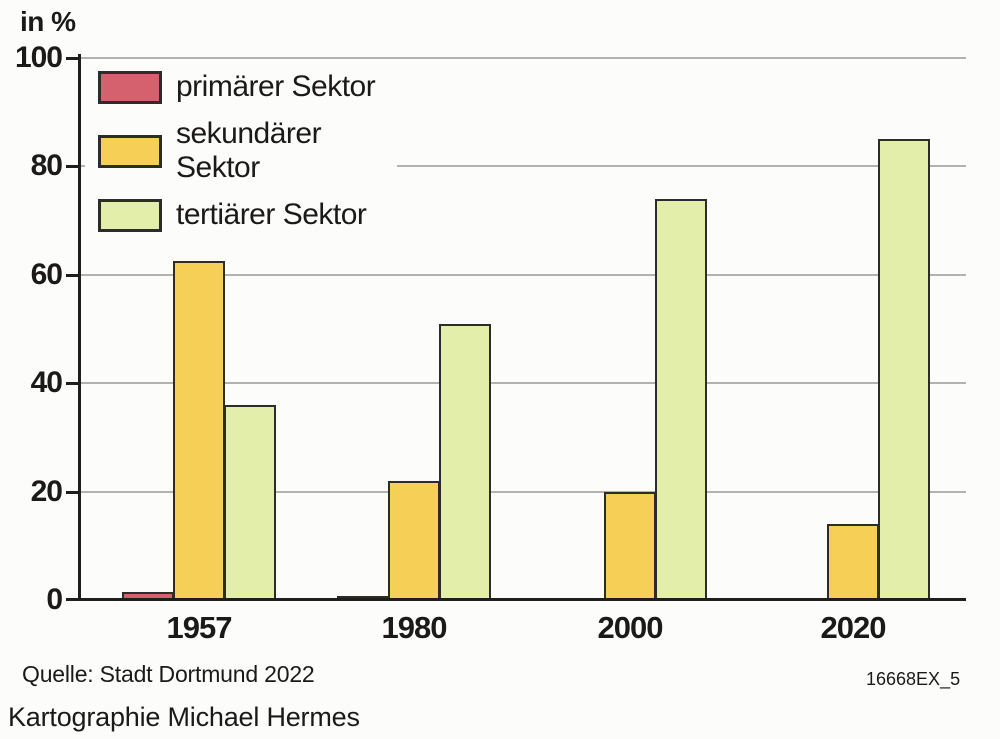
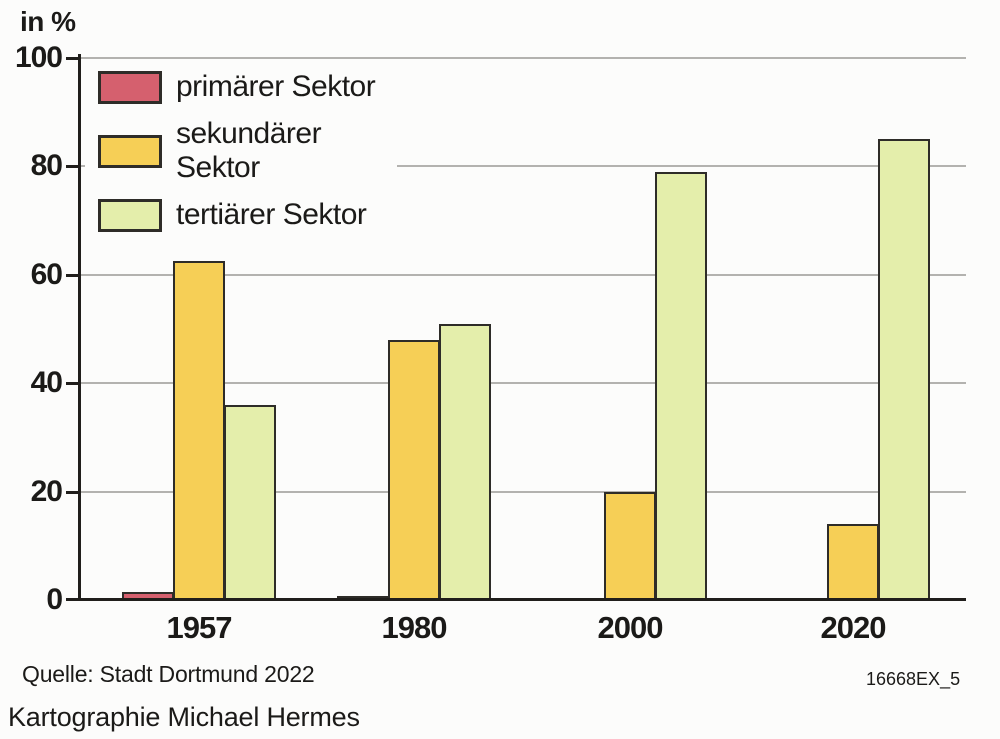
sekundärer Sektor/1980: 22 -> 48
tertiärer Sektor/2000: 74 -> 79
